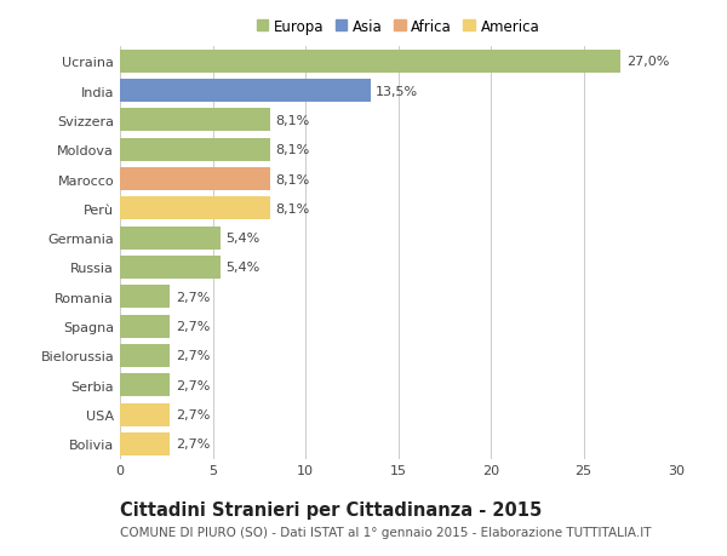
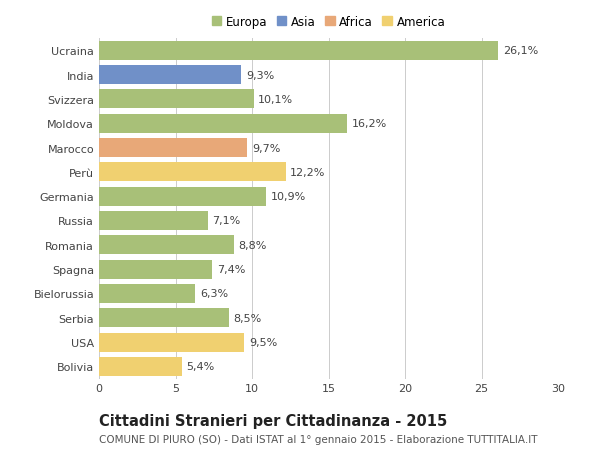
Ucraina: 27,0% -> 26,1%
India: 13,5% -> 9,3%
Svizzera: 8,1% -> 10,1%
Moldova: 8,1% -> 16,2%
Marocco: 8,1% -> 9,7%
Perù: 8,1% -> 12,2%
Germania: 5,4% -> 10,9%
Russia: 5,4% -> 7,1%
Romania: 2,7% -> 8,8%
Spagna: 2,7% -> 7,4%
Bielorussia: 2,7% -> 6,3%
Serbia: 2,7% -> 8,5%
USA: 2,7% -> 9,5%
Bolivia: 2,7% -> 5,4%
